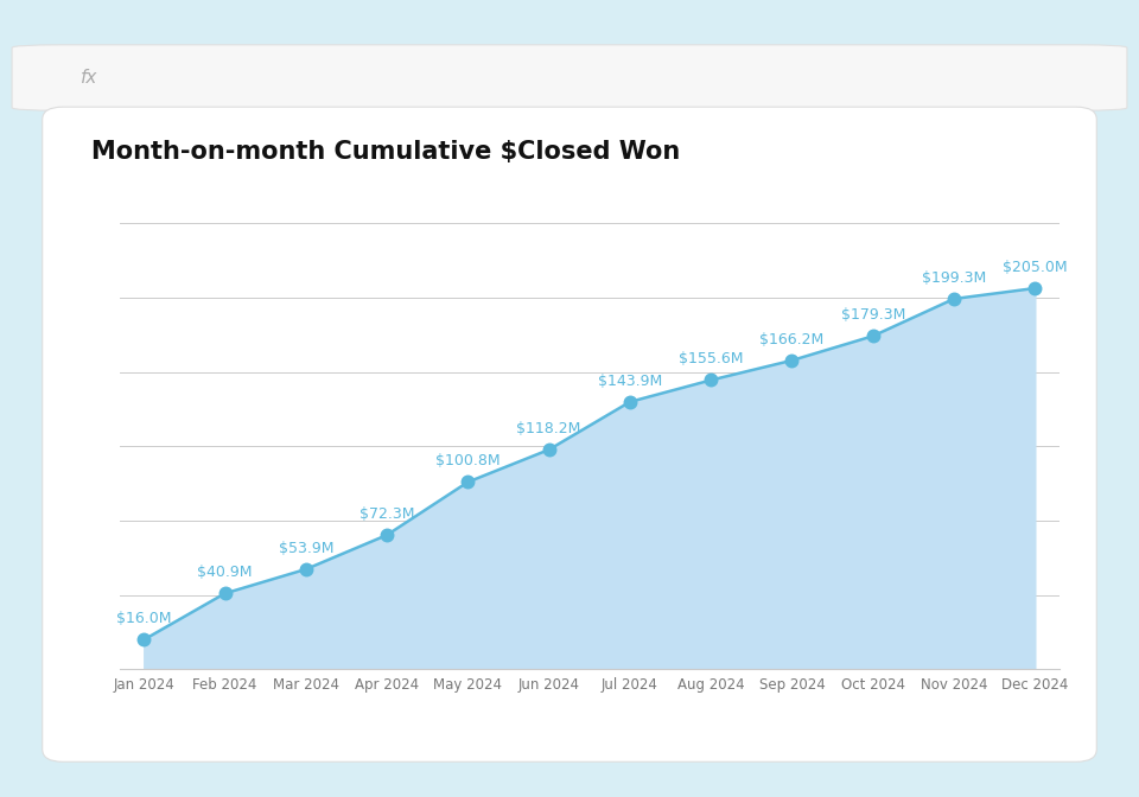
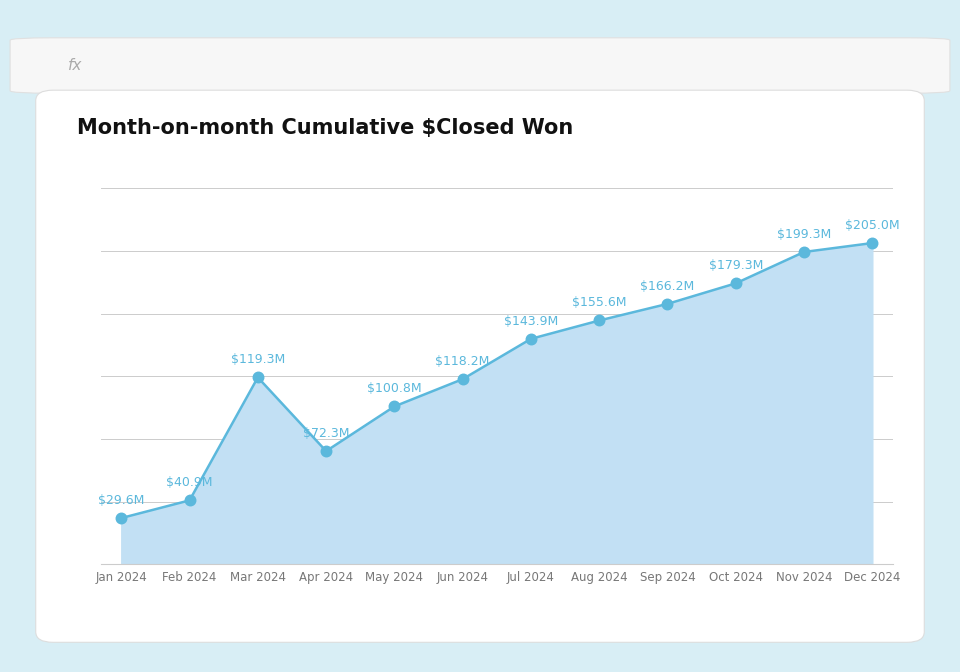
Jan 2024: $16.0M -> $29.6M
Mar 2024: $53.9M -> $119.3M
